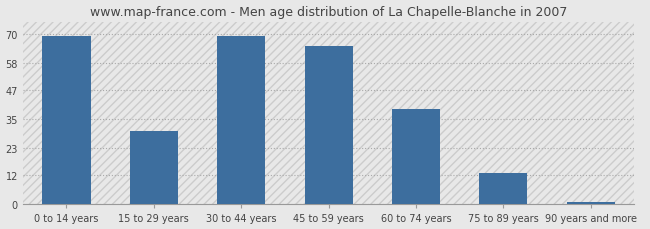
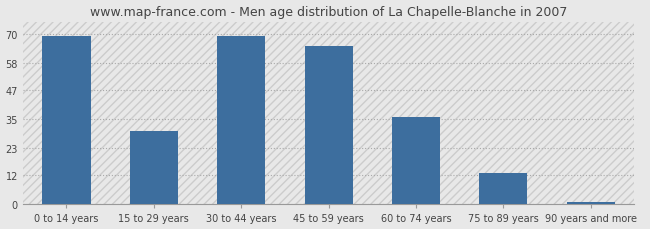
60 to 74 years: 39 -> 36
